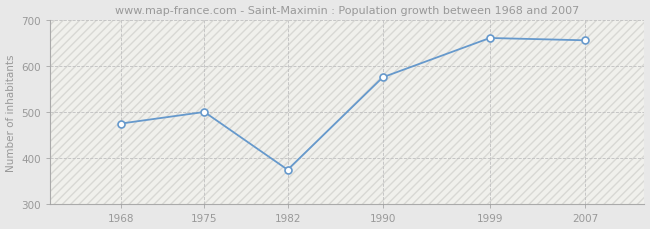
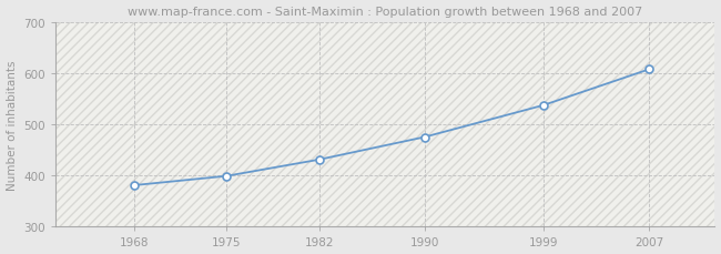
1968: 475 -> 381
1975: 500 -> 399
1982: 375 -> 431
1990: 575 -> 475
1999: 660 -> 537
2007: 655 -> 607
